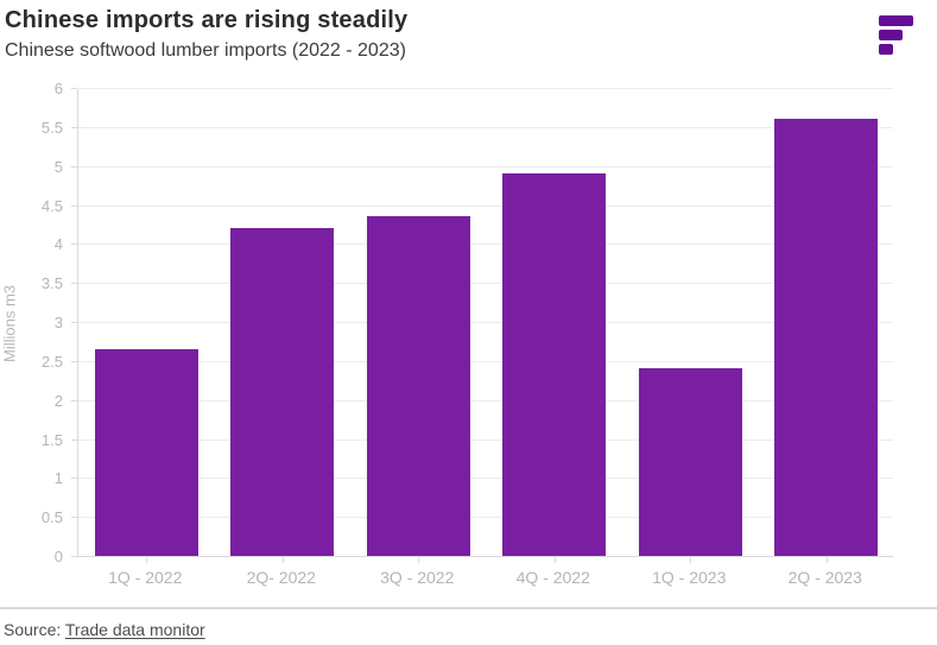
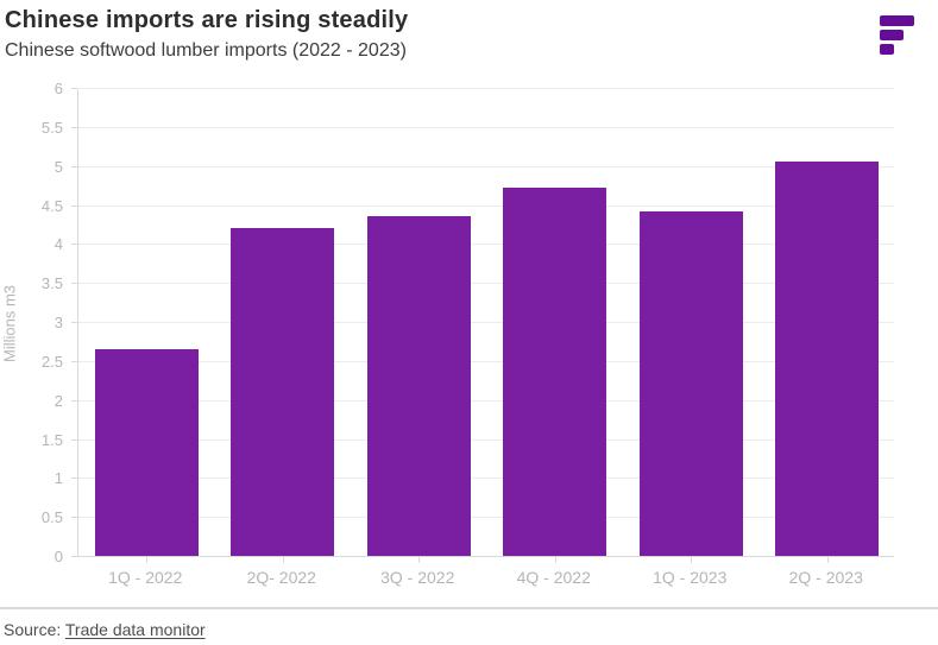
4Q - 2022: 4.9 -> 4.7
1Q - 2023: 2.4 -> 4.4
2Q - 2023: 5.6 -> 5.0
